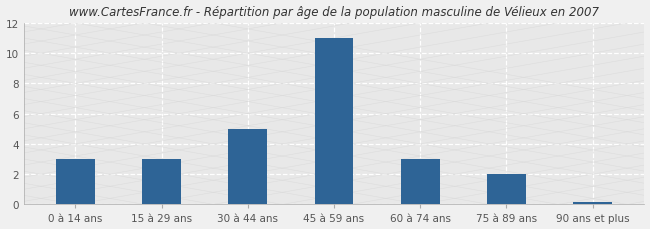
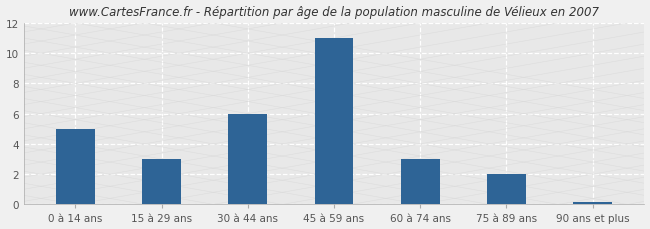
0 à 14 ans: 3.0 -> 5.0
30 à 44 ans: 5.0 -> 6.0
